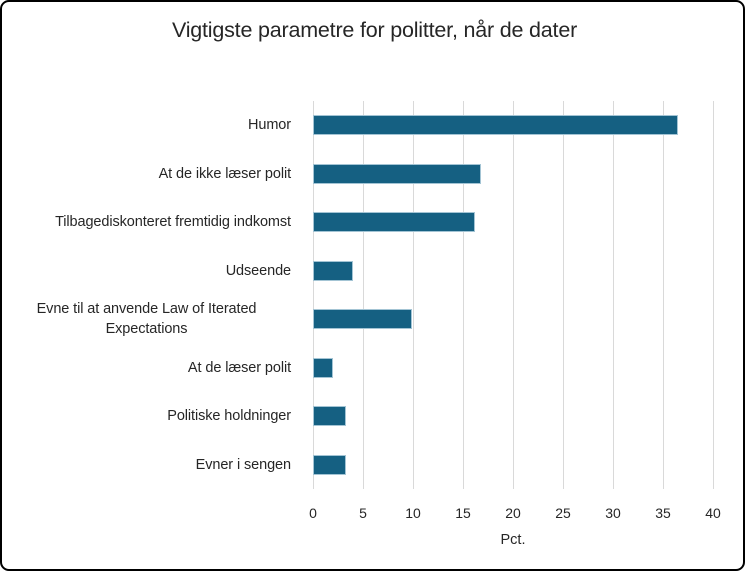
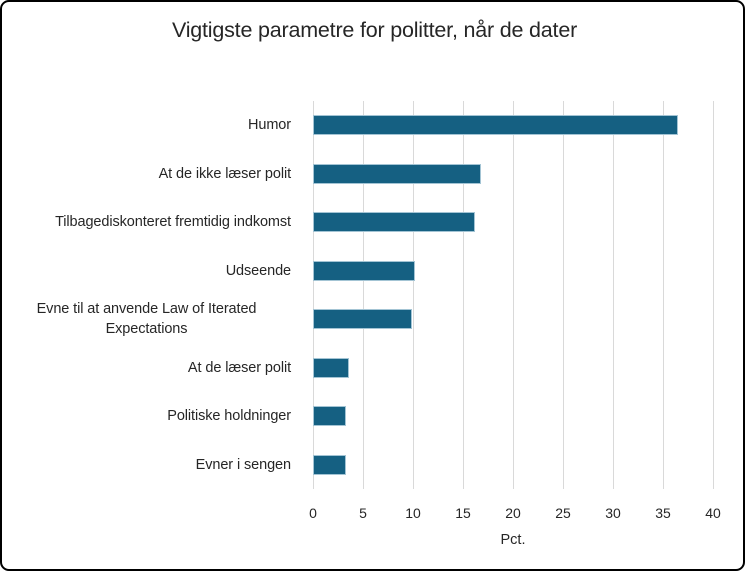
Udseende: 4 -> 10
At de læser polit: 2 -> 4
